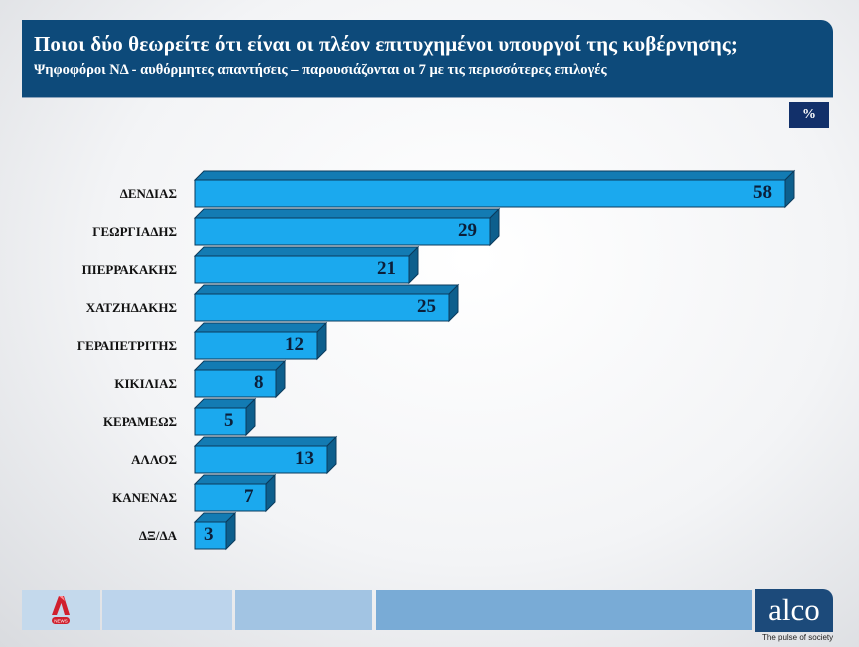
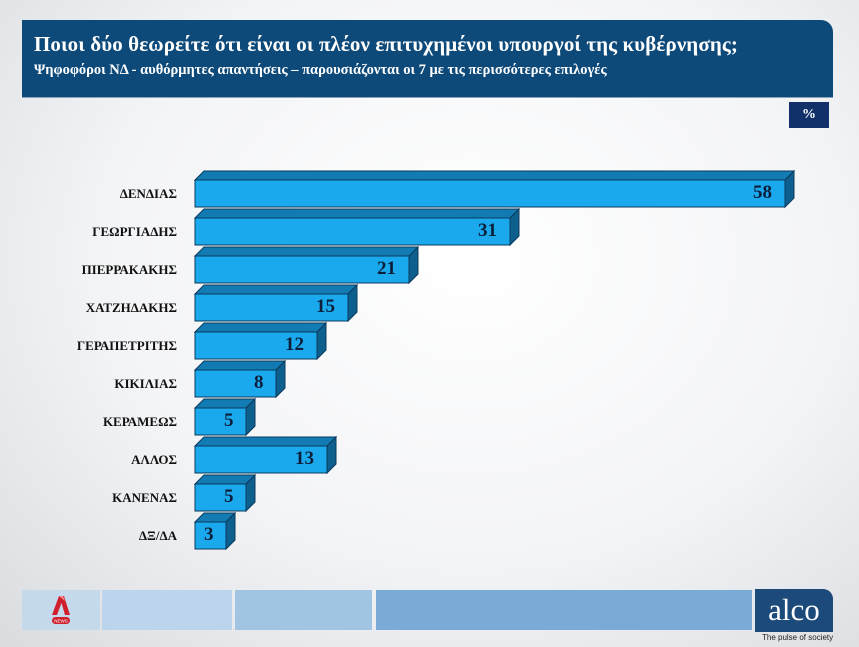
ΓΕΩΡΓΙΑΔΗΣ: 29 -> 31
ΧΑΤΖΗΔΑΚΗΣ: 25 -> 15
ΚΑΝΕΝΑΣ: 7 -> 5
